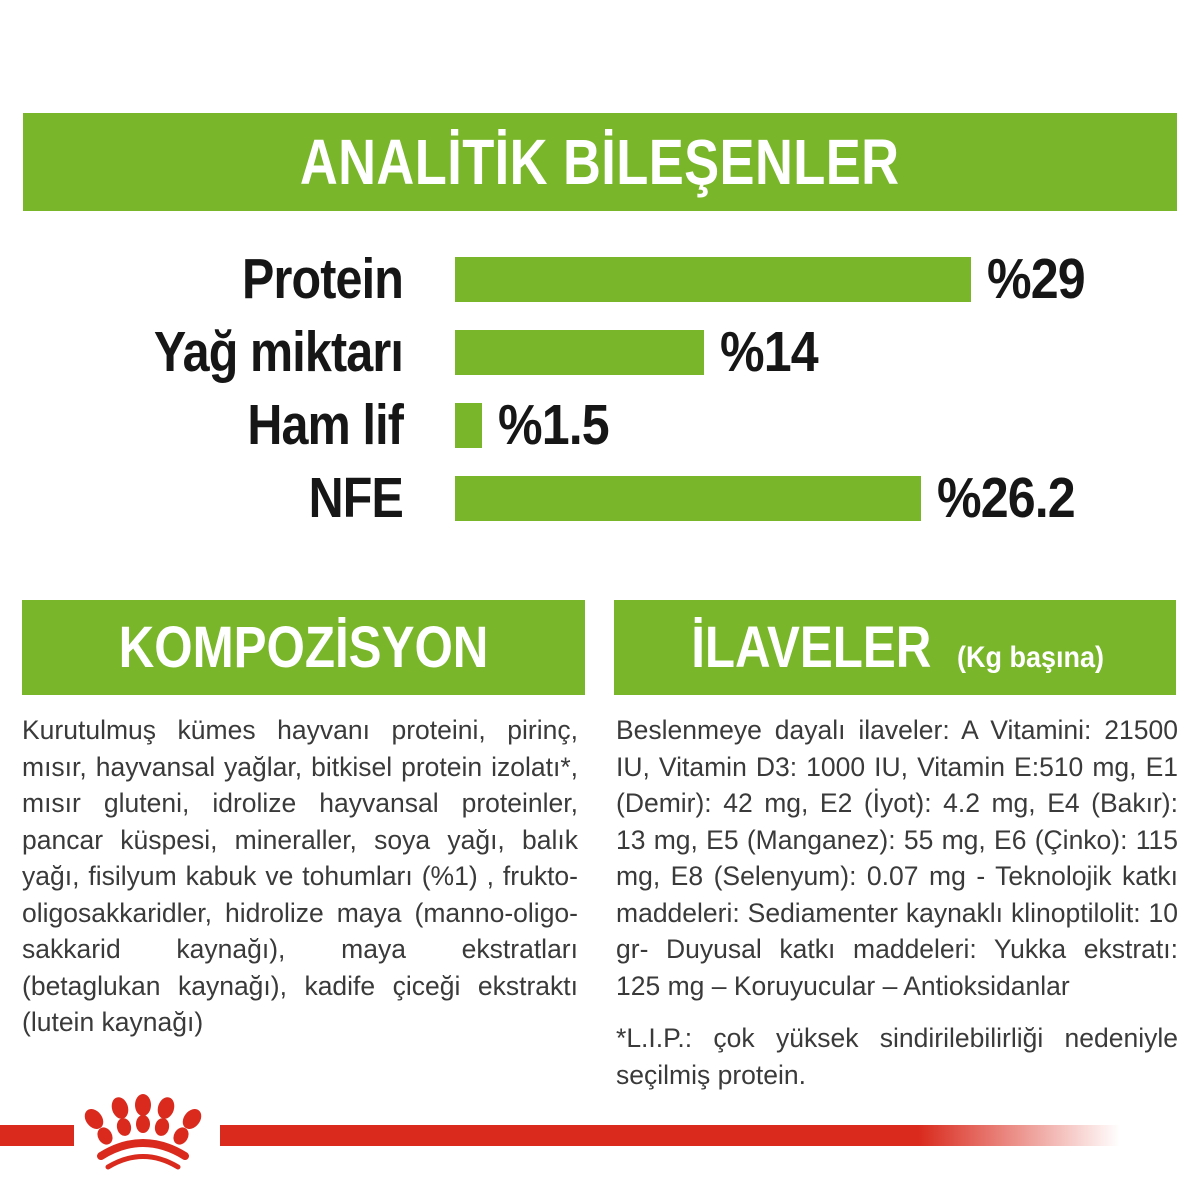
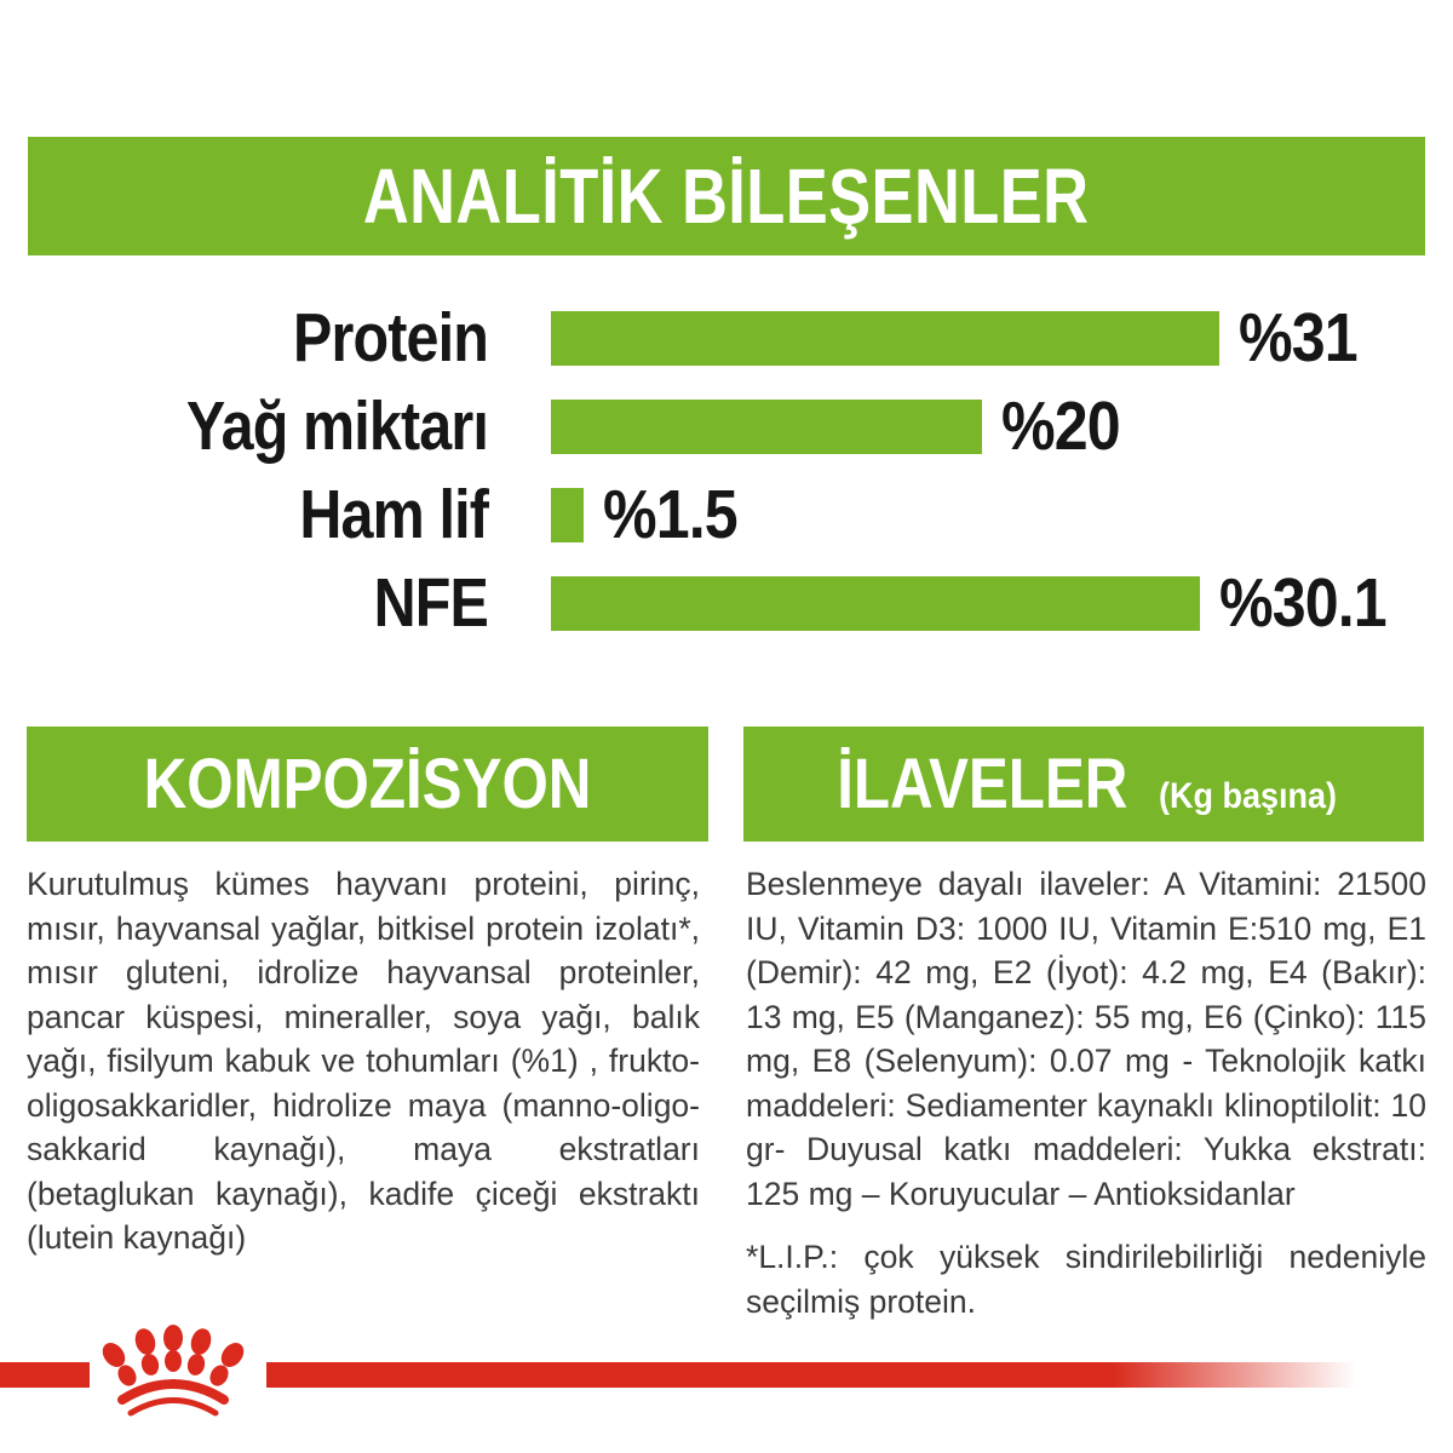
Protein: 29 -> 31
Yağ miktarı: 14 -> 20
NFE: 26.2 -> 30.1
